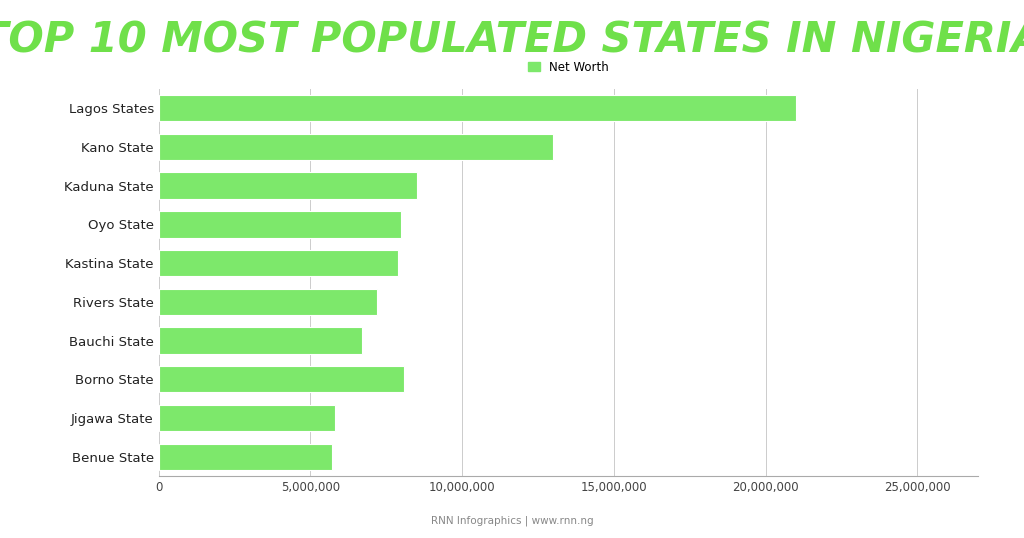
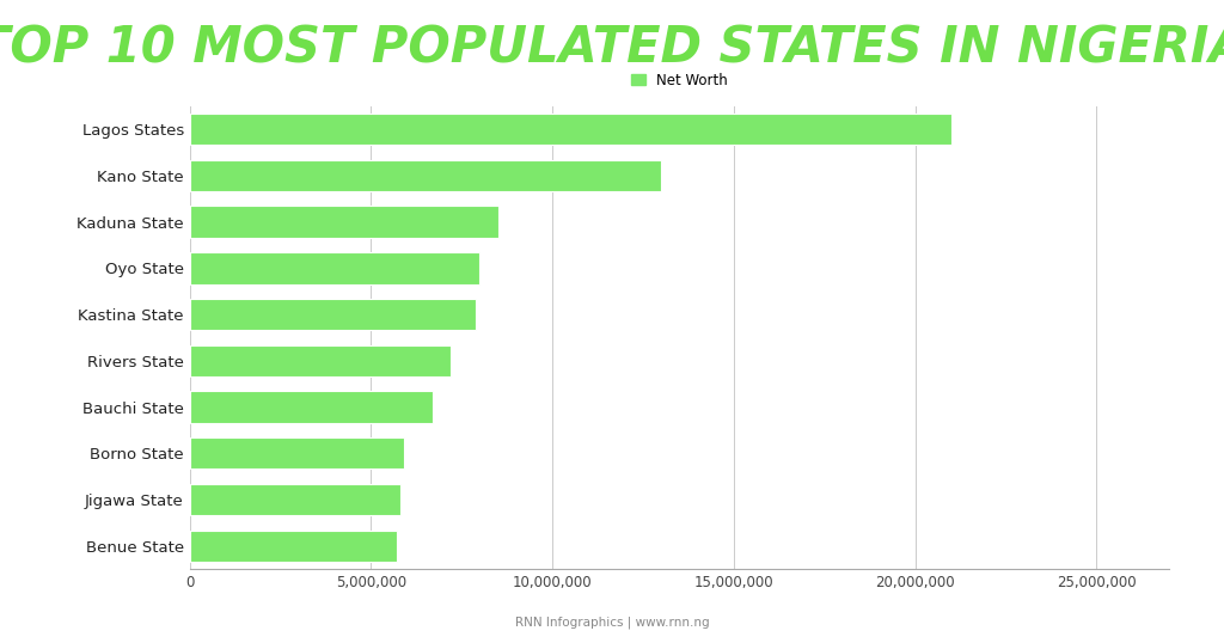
Borno State: 8,100,000 -> 5,900,000
